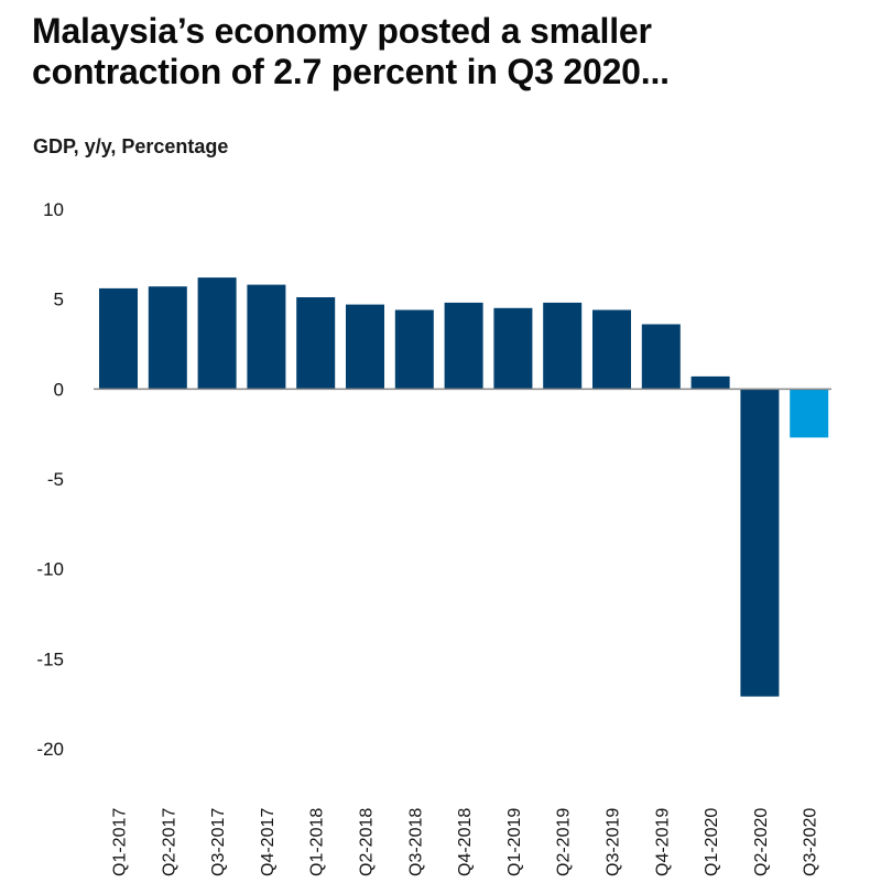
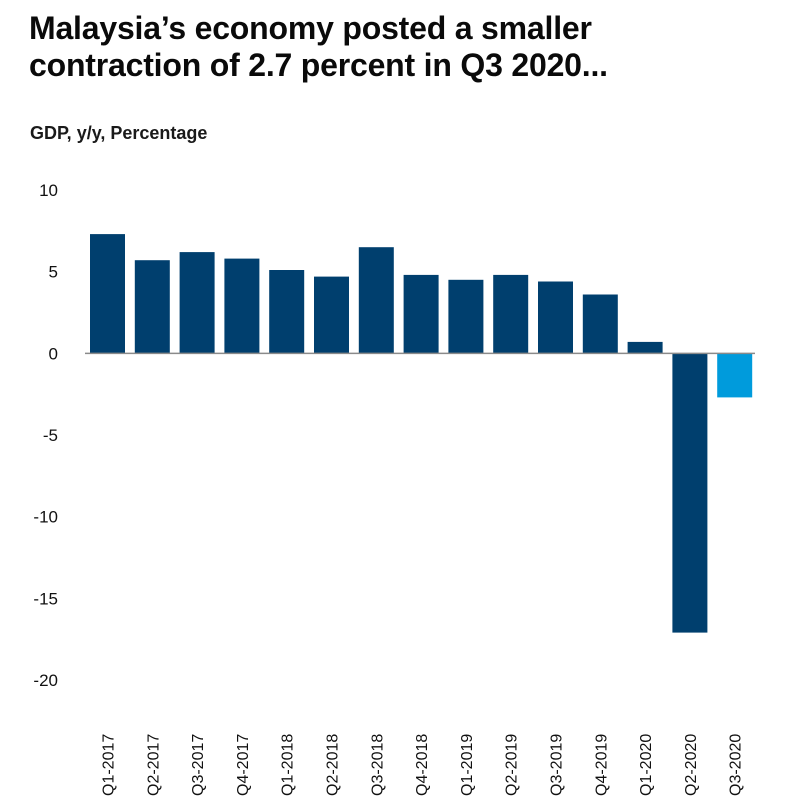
Q1-2017: 5.6 -> 7.3
Q3-2018: 4.4 -> 6.5
